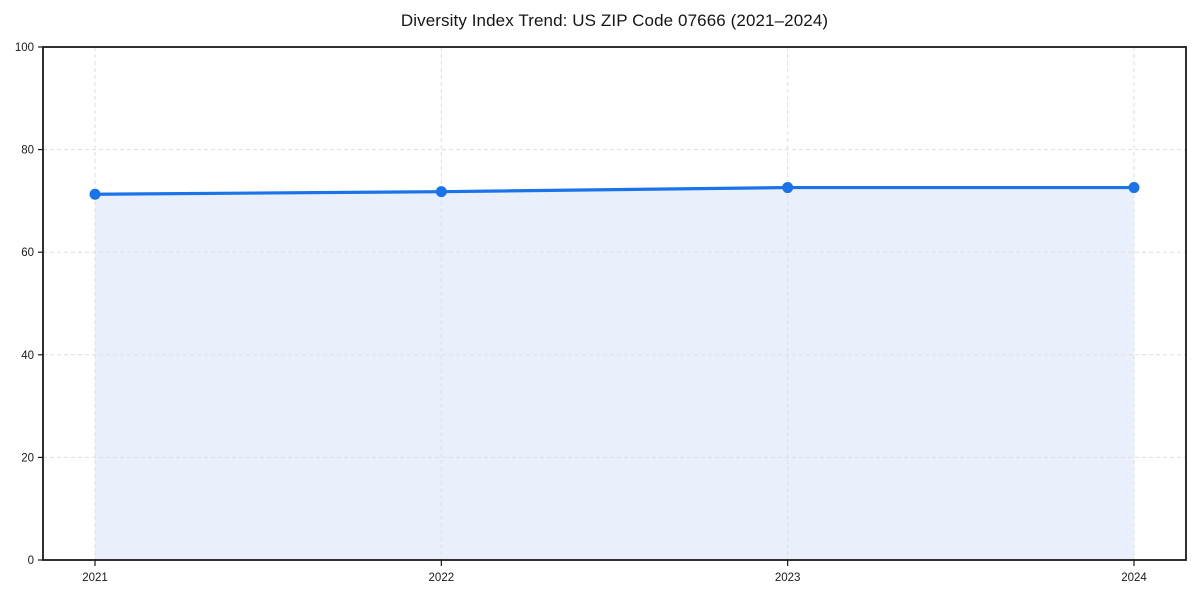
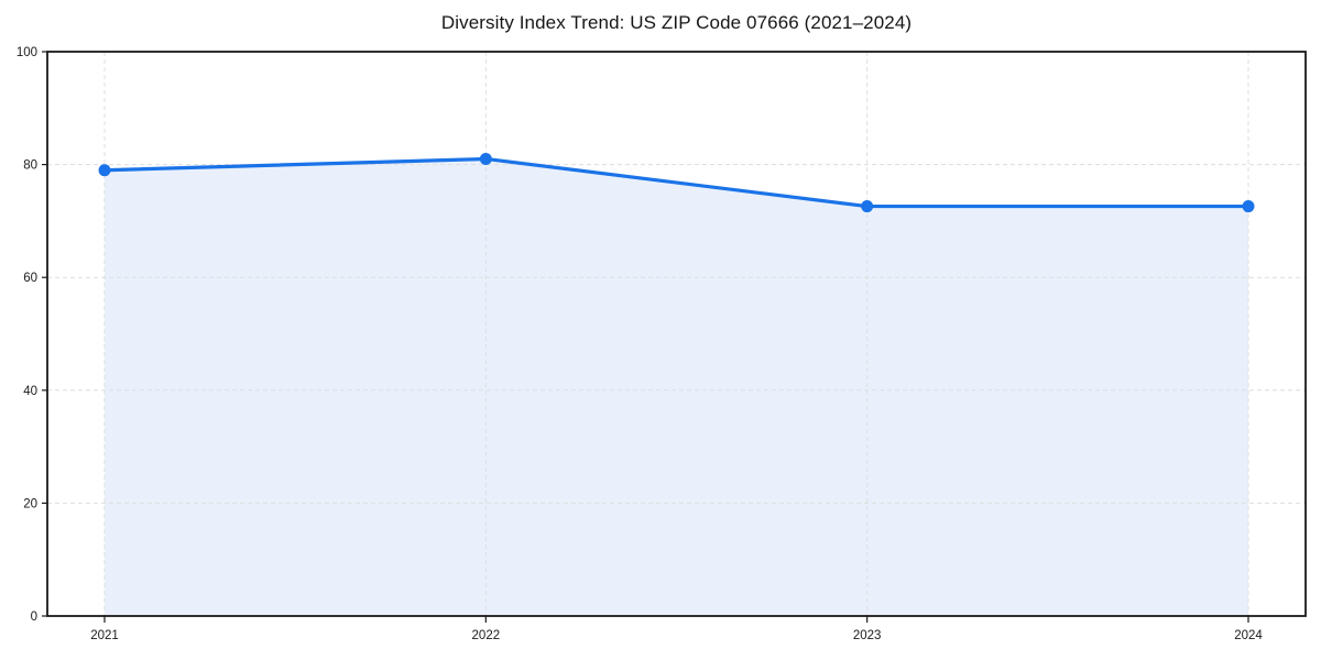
2021: 71 -> 79
2022: 72 -> 81
